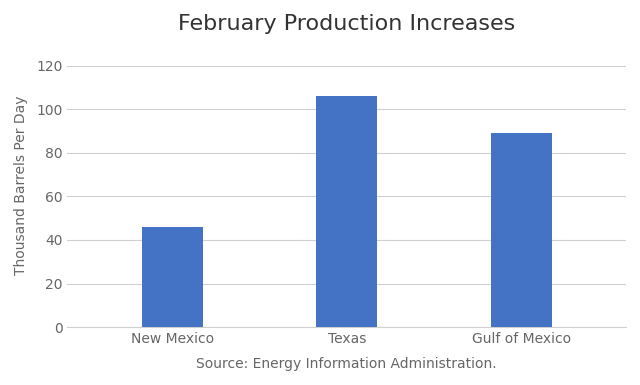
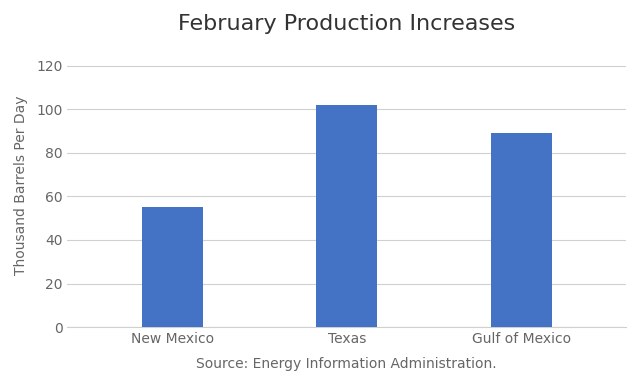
New Mexico: 46 -> 55
Texas: 106 -> 102
